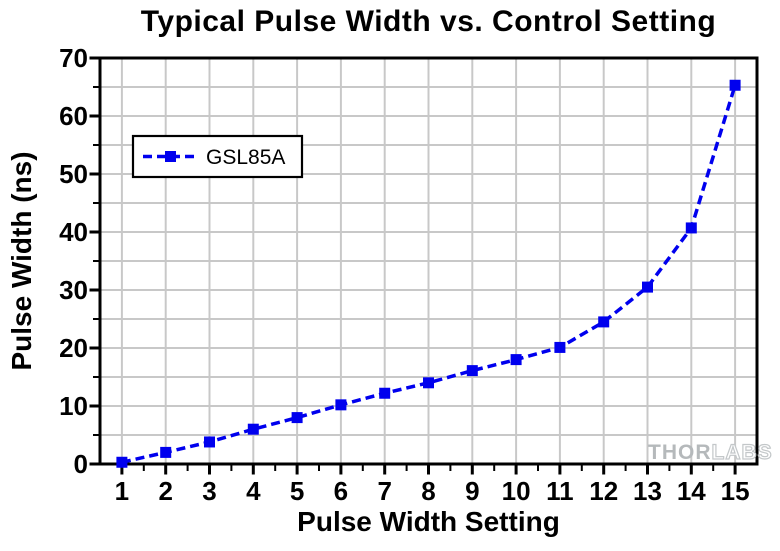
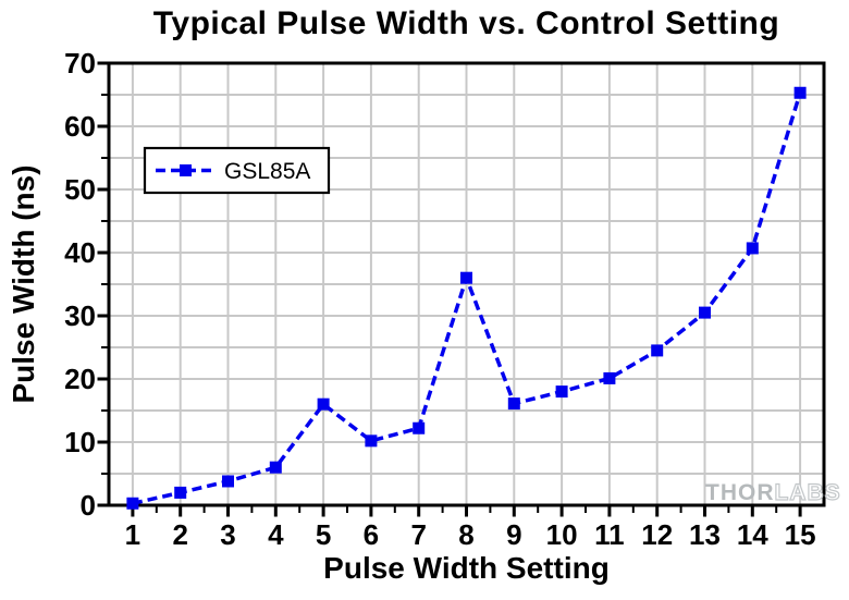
5: 8 -> 16
8: 14 -> 36
